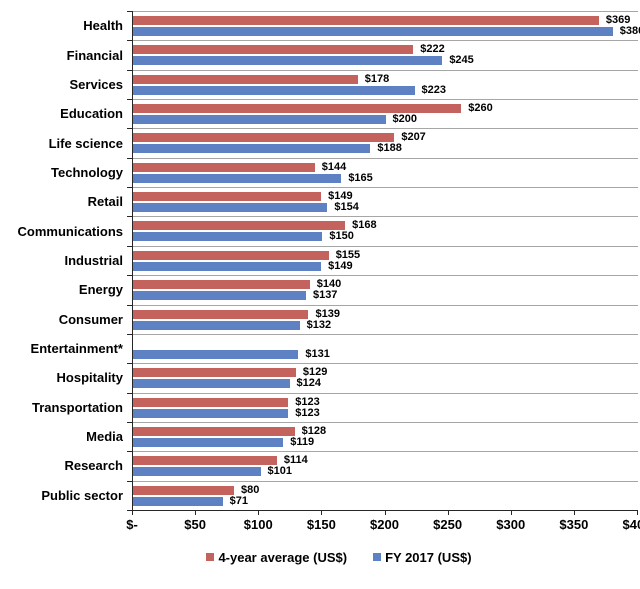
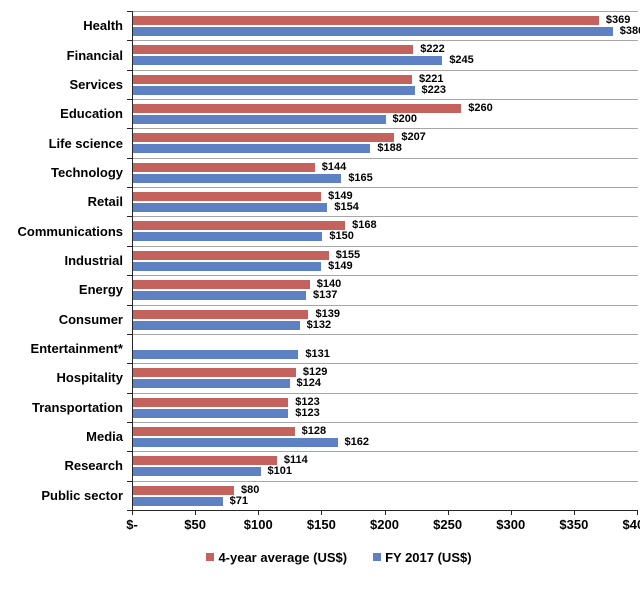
4-year average (US$)/Services: $178 -> $221
FY 2017 (US$)/Media: $119 -> $162
